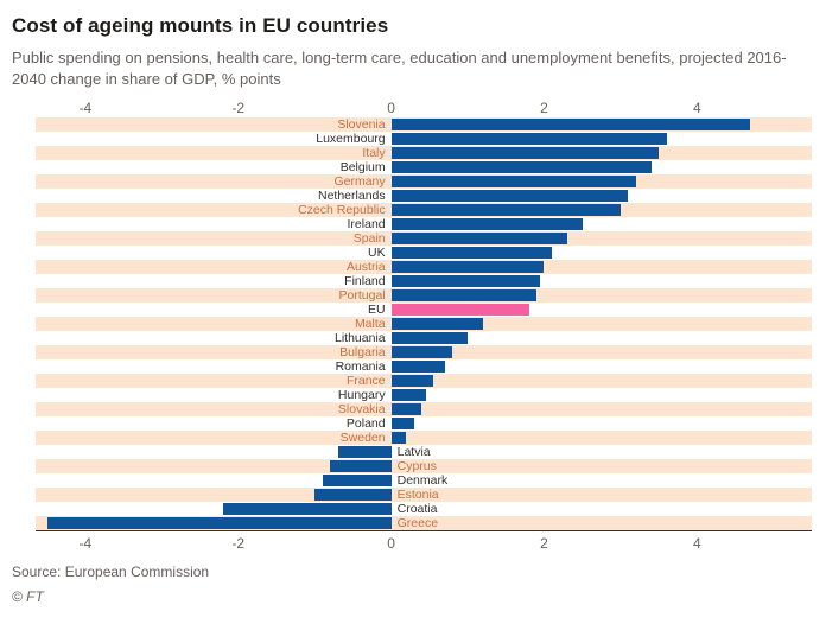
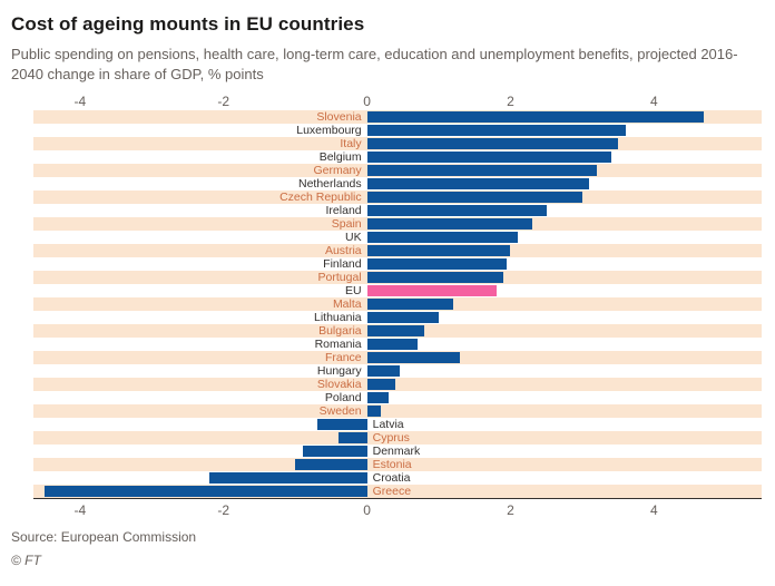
France: 0.6 -> 1.3
Cyprus: -0.8 -> -0.4
